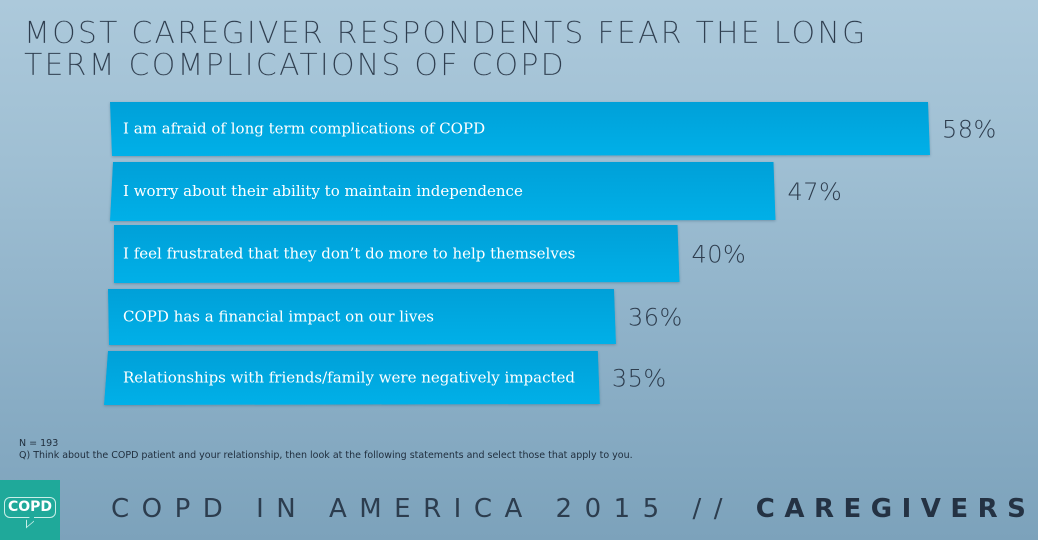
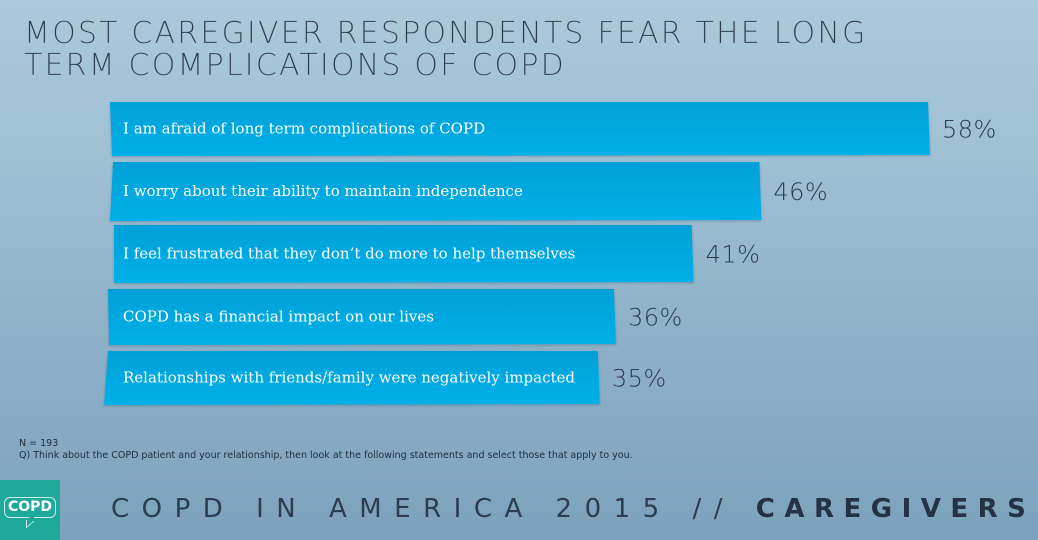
I worry about their ability to maintain independence: 47% -> 46%
I feel frustrated that they don’t do more to help themselves: 40% -> 41%
